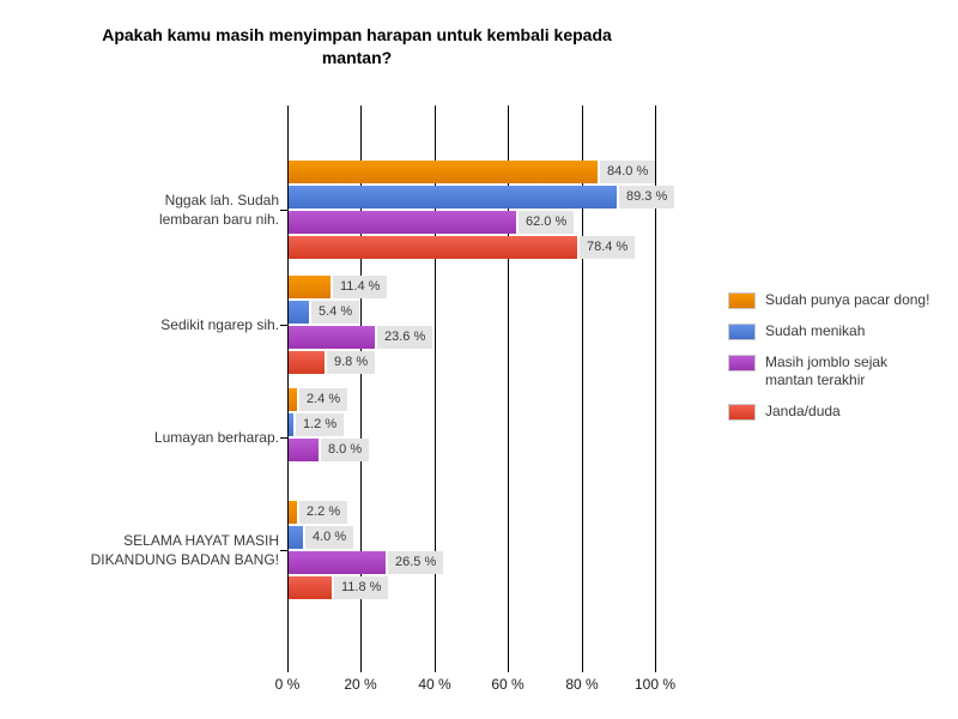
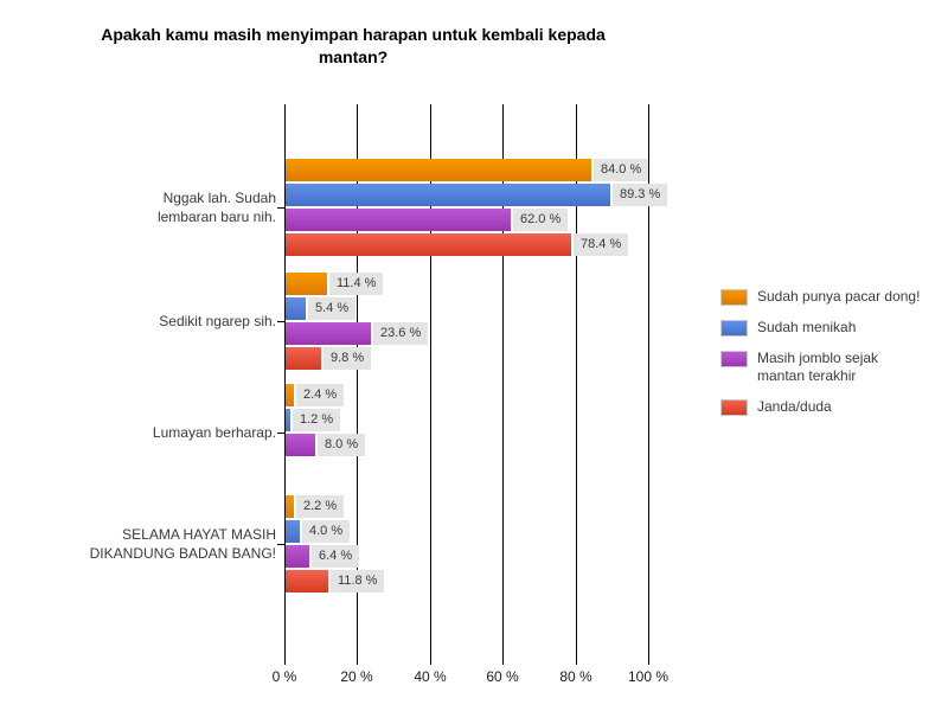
Masih jomblo sejak mantan terakhir/SELAMA HAYAT MASIH DIKANDUNG BADAN BANG!: 26.5 -> 6.4
